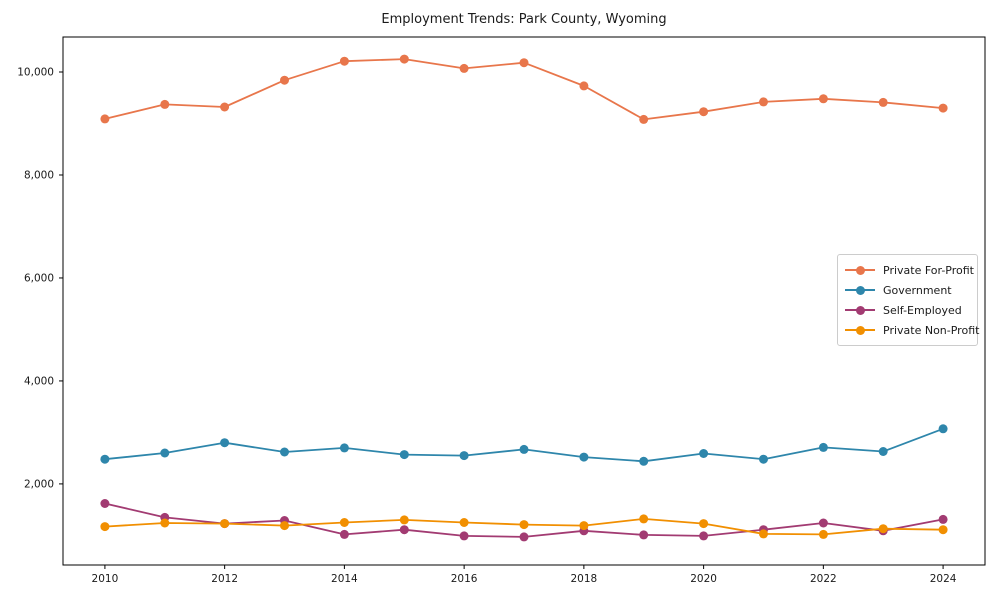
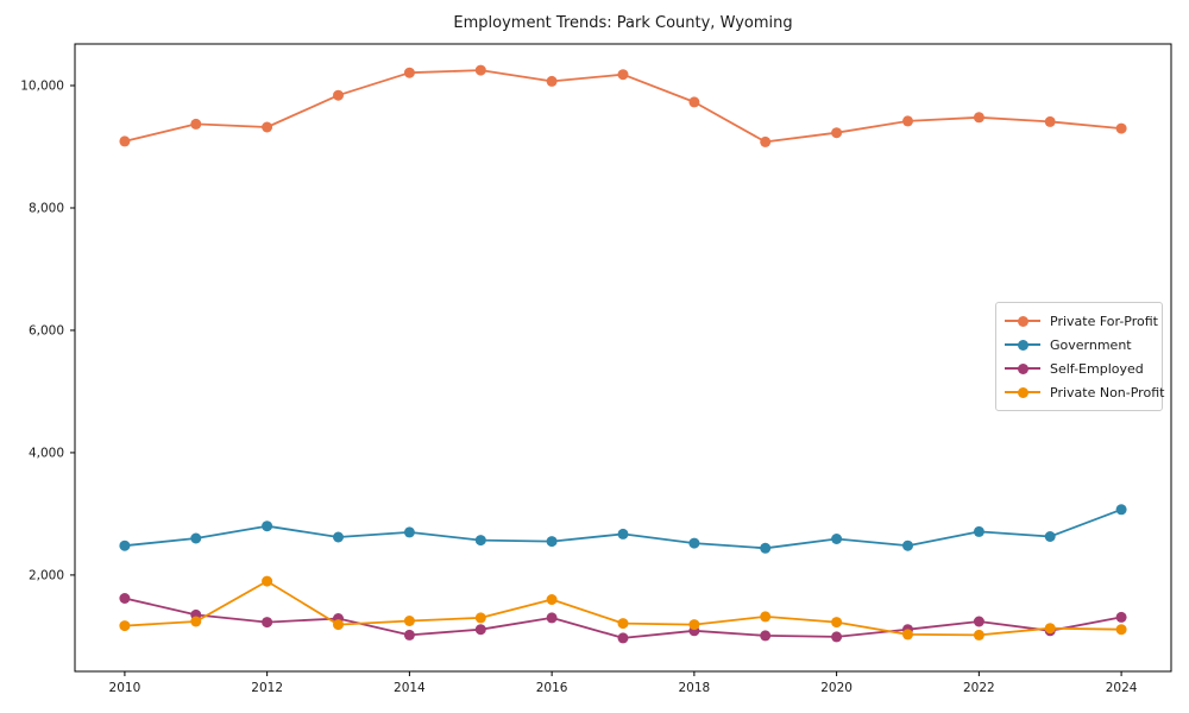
Private Non-Profit/2012: 1200 -> 1900
Self-Employed/2016: 1000 -> 1300
Private Non-Profit/2016: 1200 -> 1600
